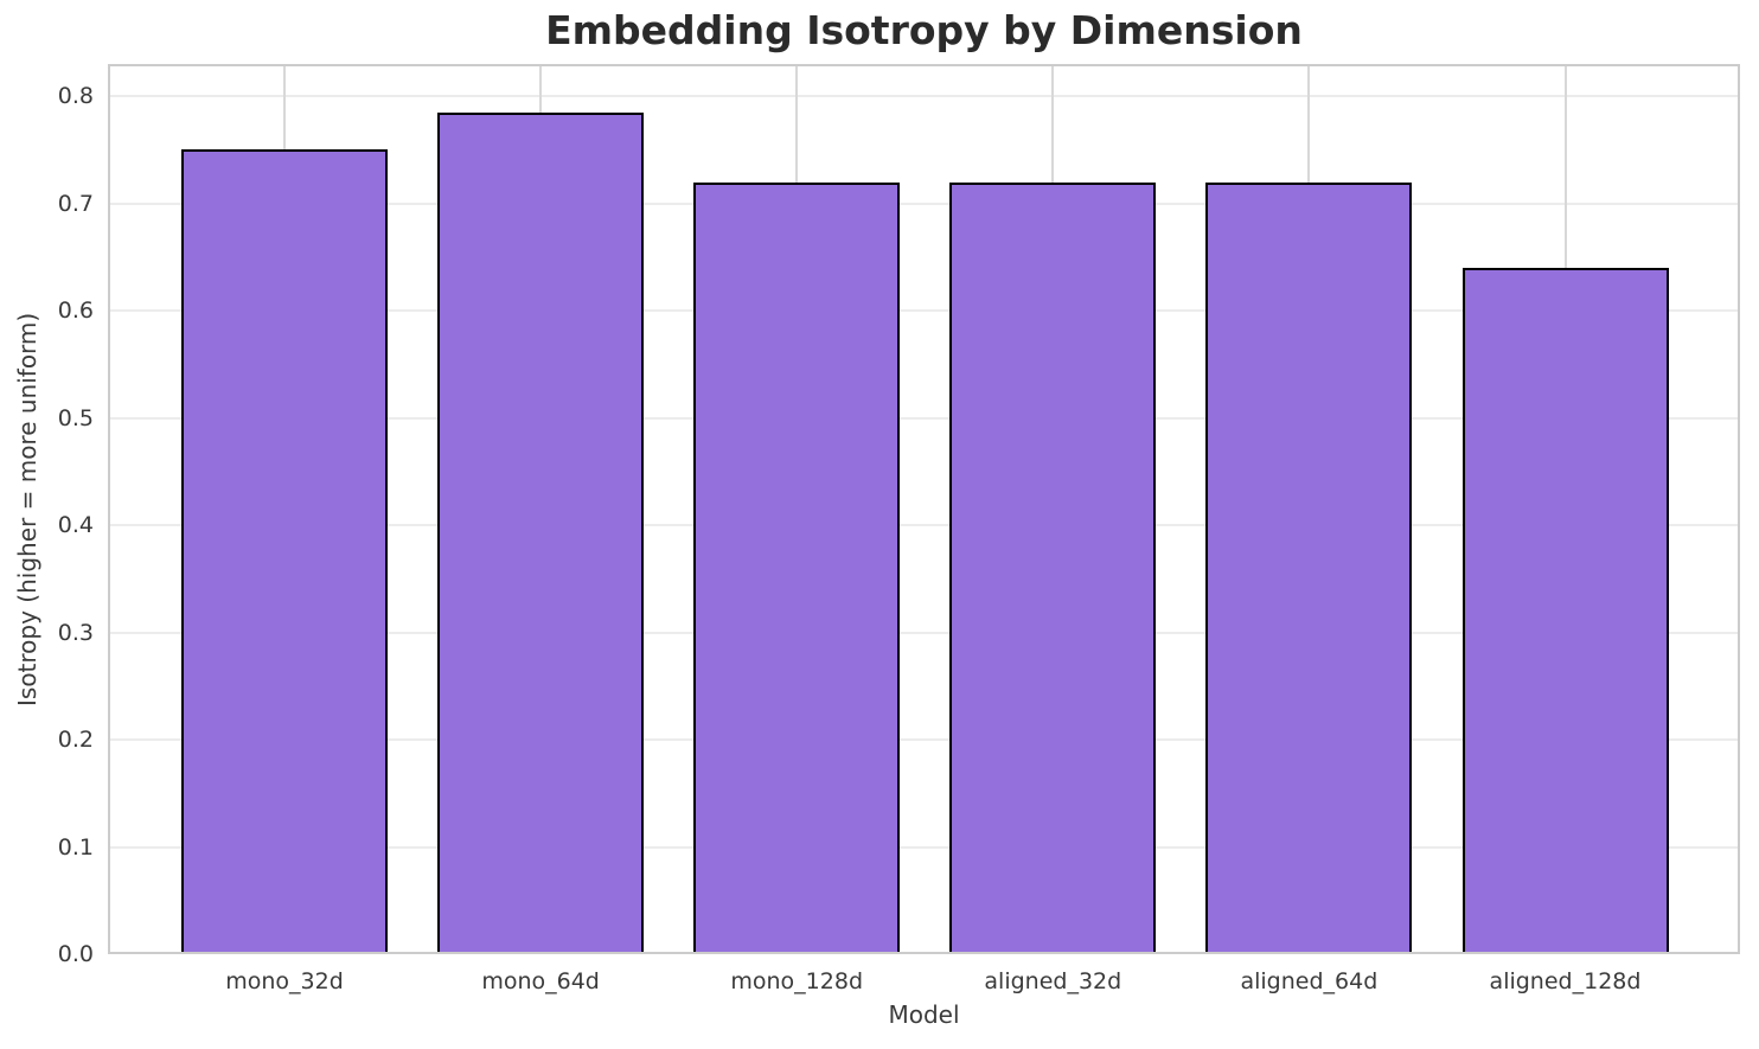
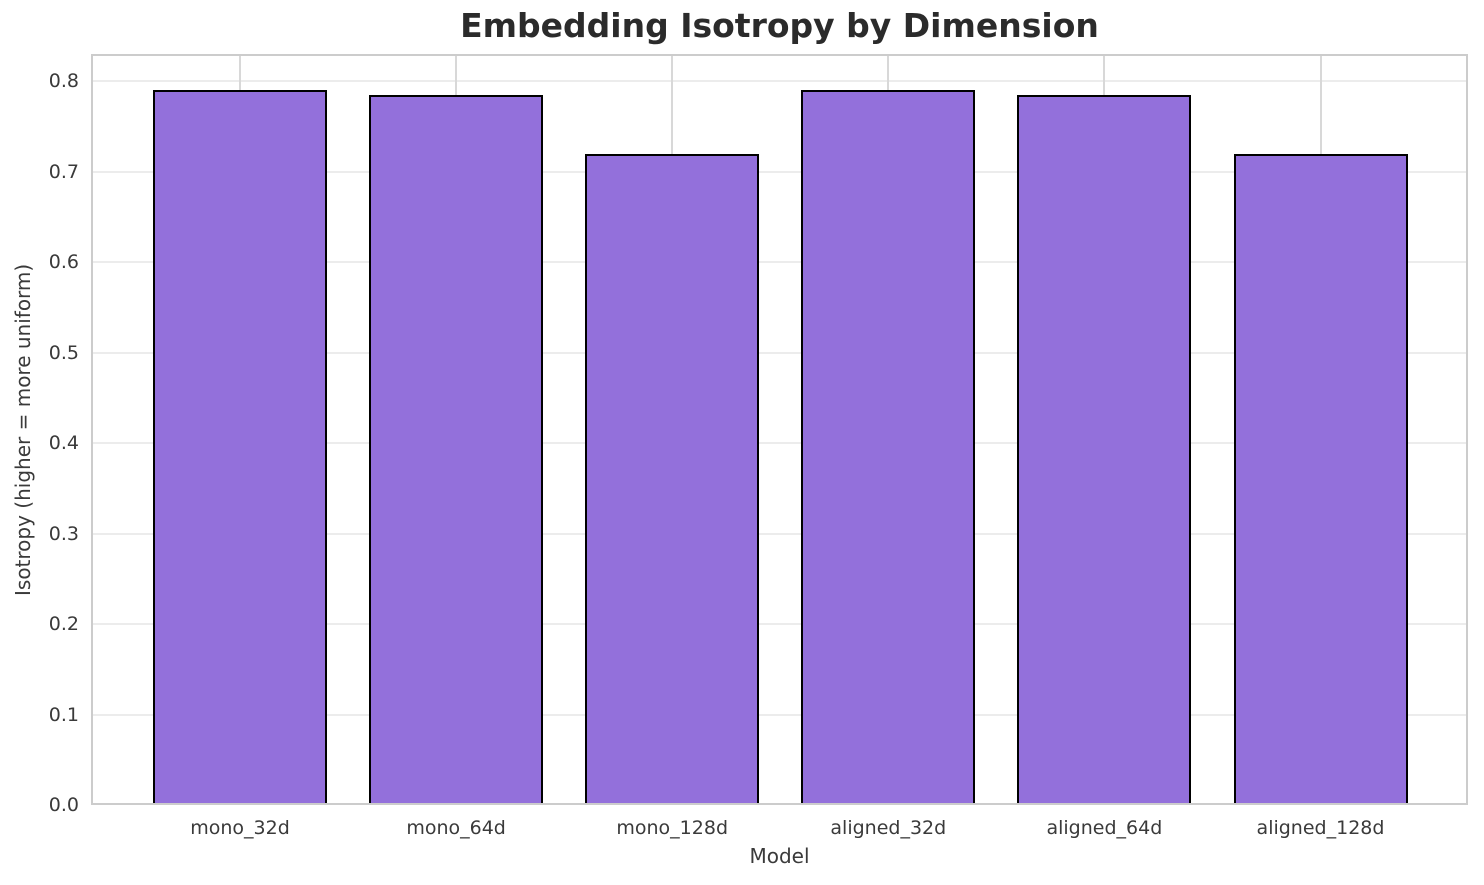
mono_32d: 0.75 -> 0.79
aligned_32d: 0.72 -> 0.79
aligned_64d: 0.72 -> 0.79
aligned_128d: 0.64 -> 0.72
